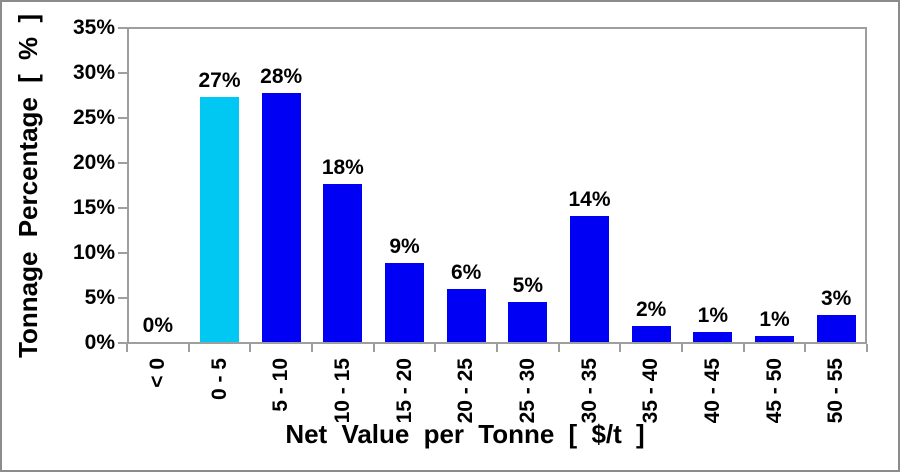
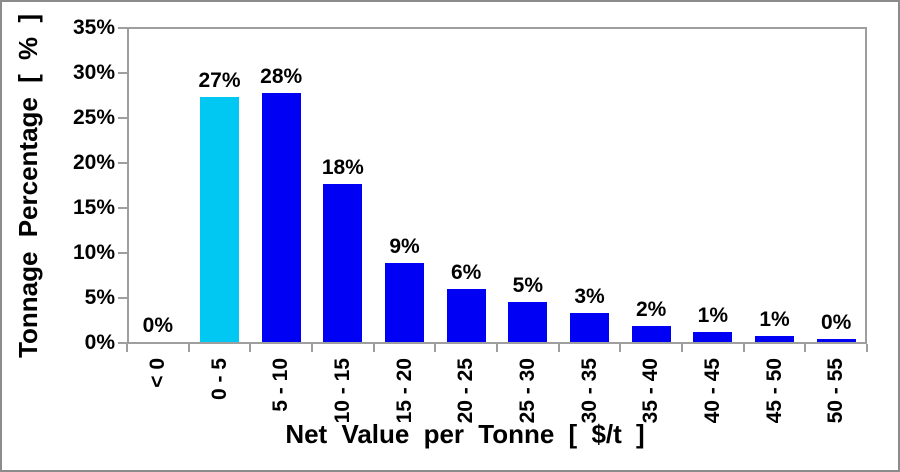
30 - 35: 14% -> 3%
50 - 55: 3% -> 0%
